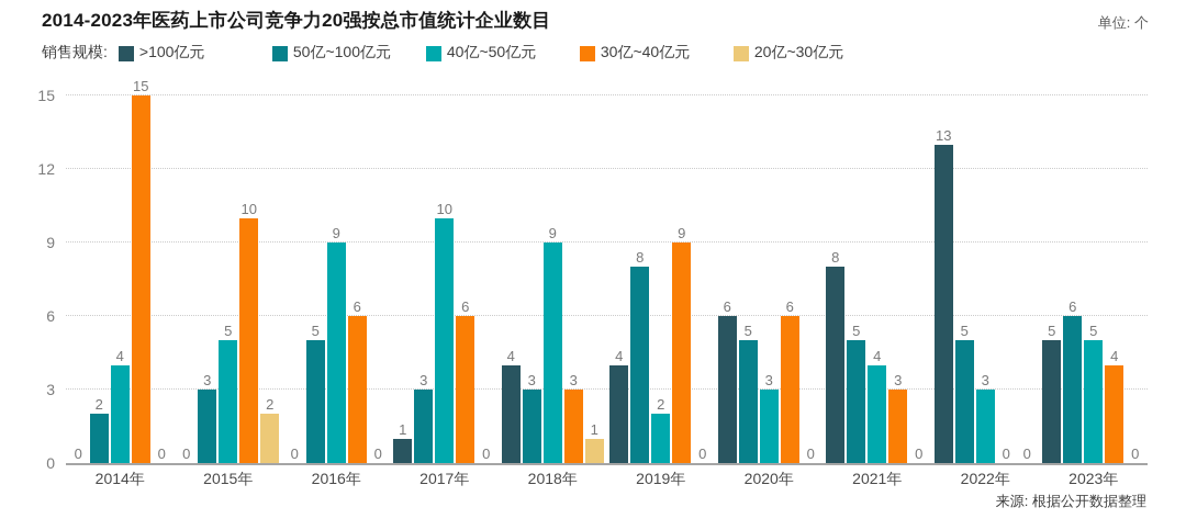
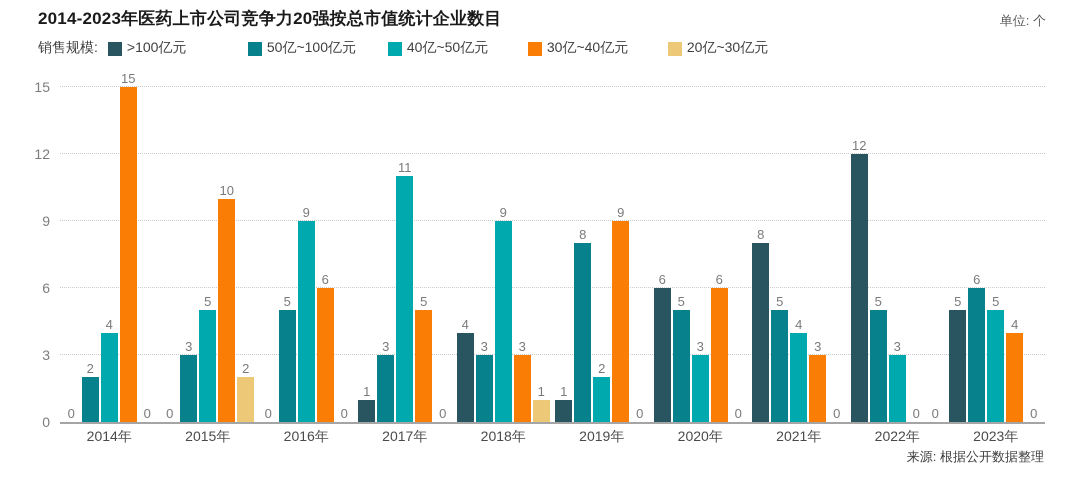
40亿~50亿元/2017年: 10 -> 11
30亿~40亿元/2017年: 6 -> 5
>100亿元/2019年: 4 -> 1
>100亿元/2022年: 13 -> 12
